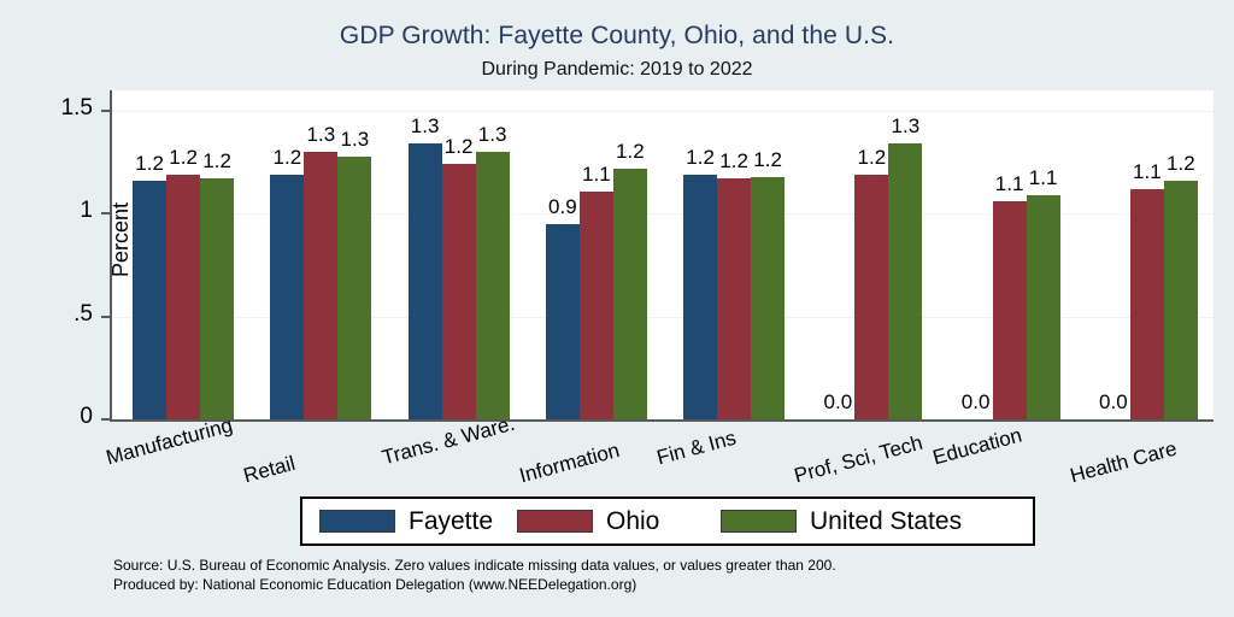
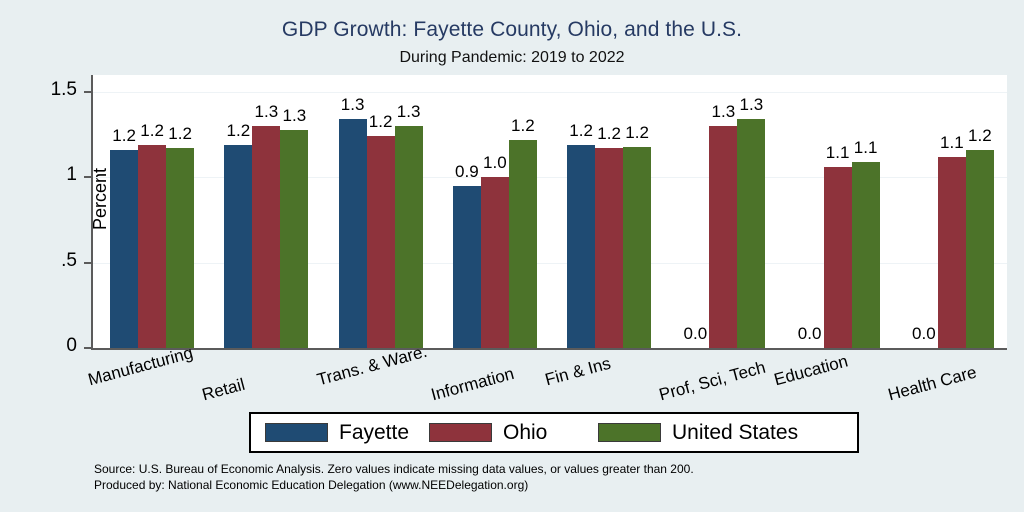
Ohio/Information: 1.1 -> 1.0
Ohio/Prof, Sci, Tech: 1.2 -> 1.3
